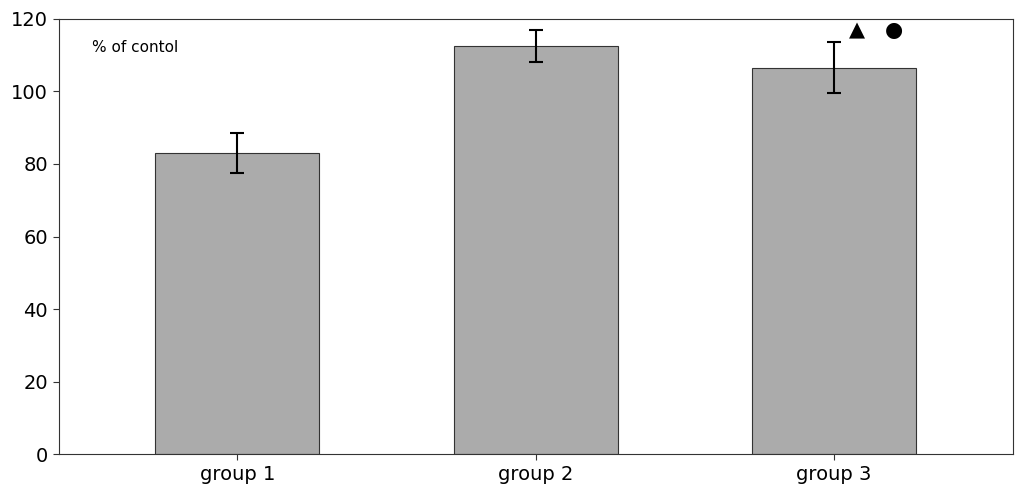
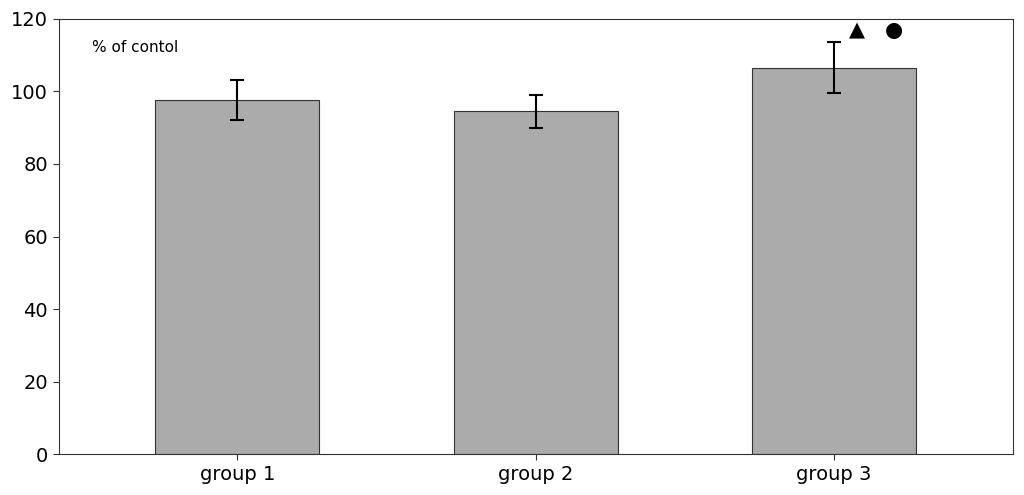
group 1: 83.0 -> 97.5
group 2: 112.5 -> 94.5
